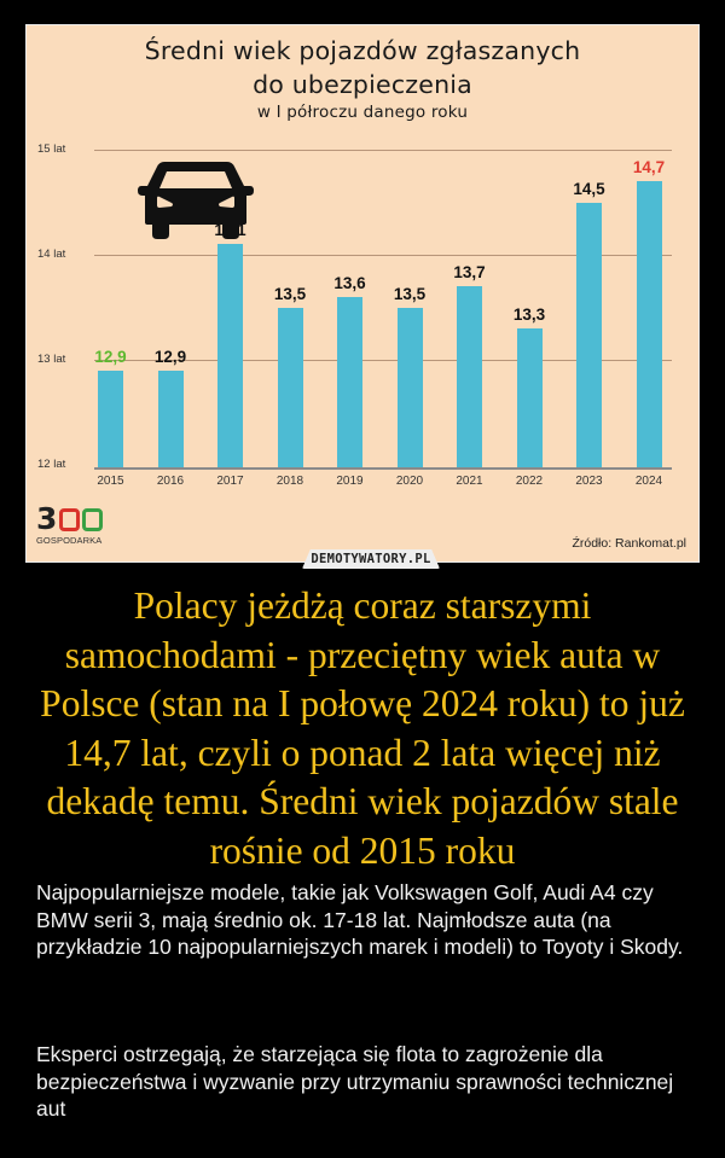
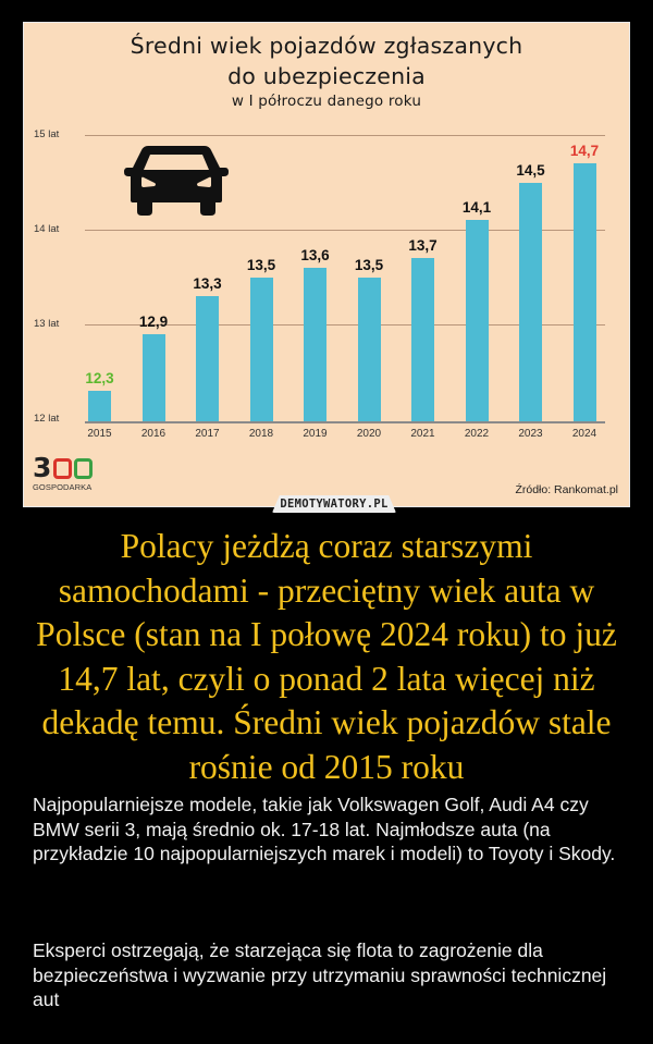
2015: 12,9 -> 12,3
2017: 14,1 -> 13,3
2022: 13,3 -> 14,1
